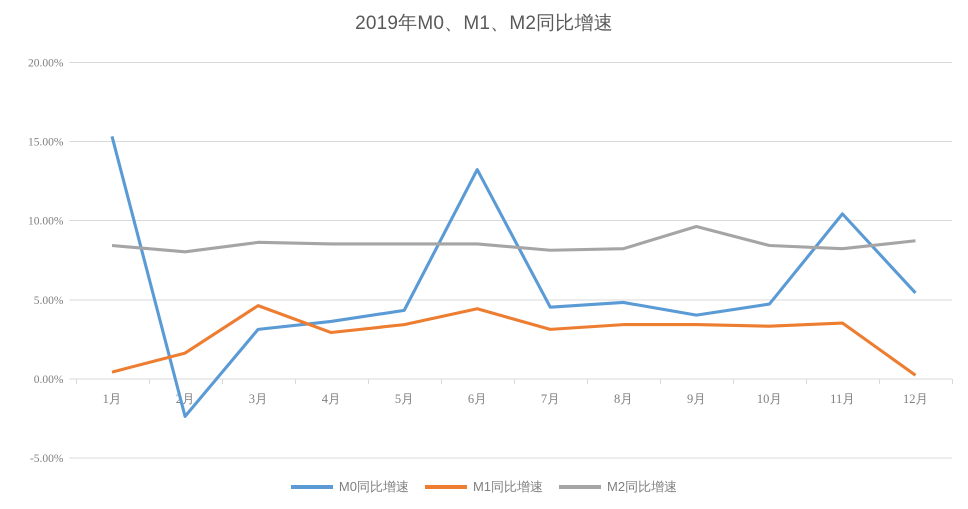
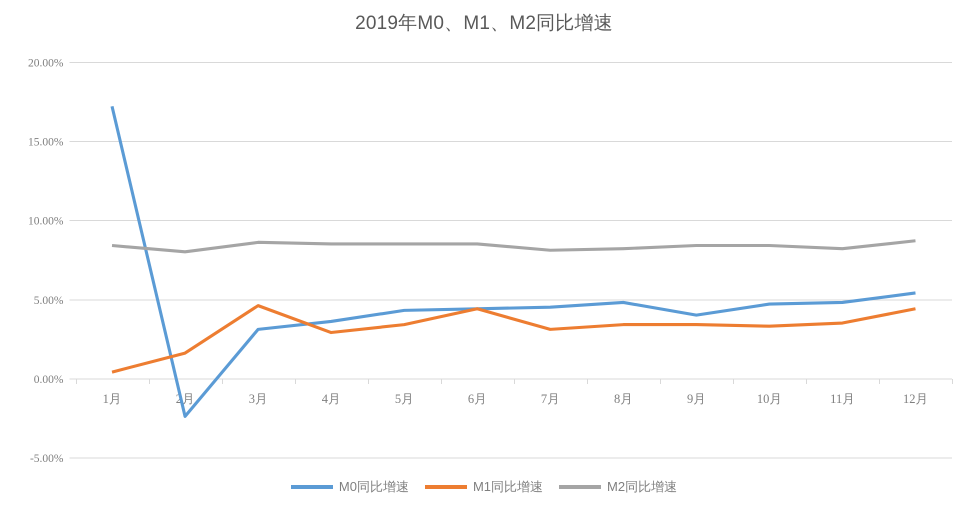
M0同比增速/1月: 15.3% -> 17.2%
M0同比增速/6月: 13.2% -> 4.4%
M2同比增速/9月: 9.6% -> 8.4%
M0同比增速/11月: 10.4% -> 4.8%
M1同比增速/12月: 0.2% -> 4.4%
